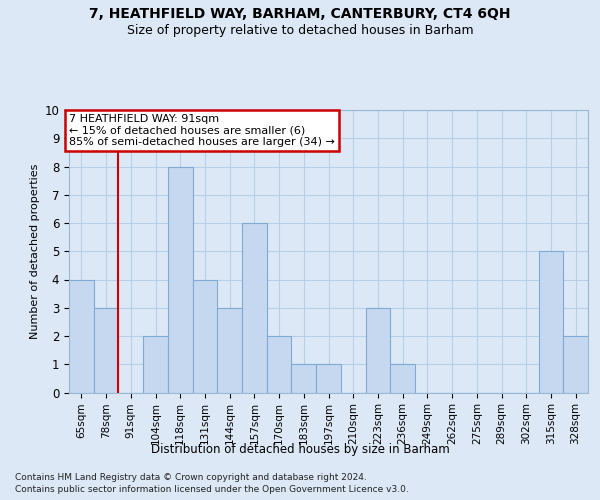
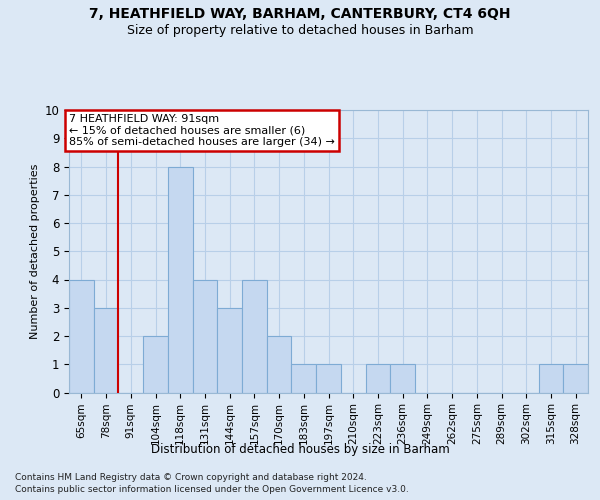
157sqm: 6 -> 4
223sqm: 3 -> 1
315sqm: 5 -> 1
328sqm: 2 -> 1
